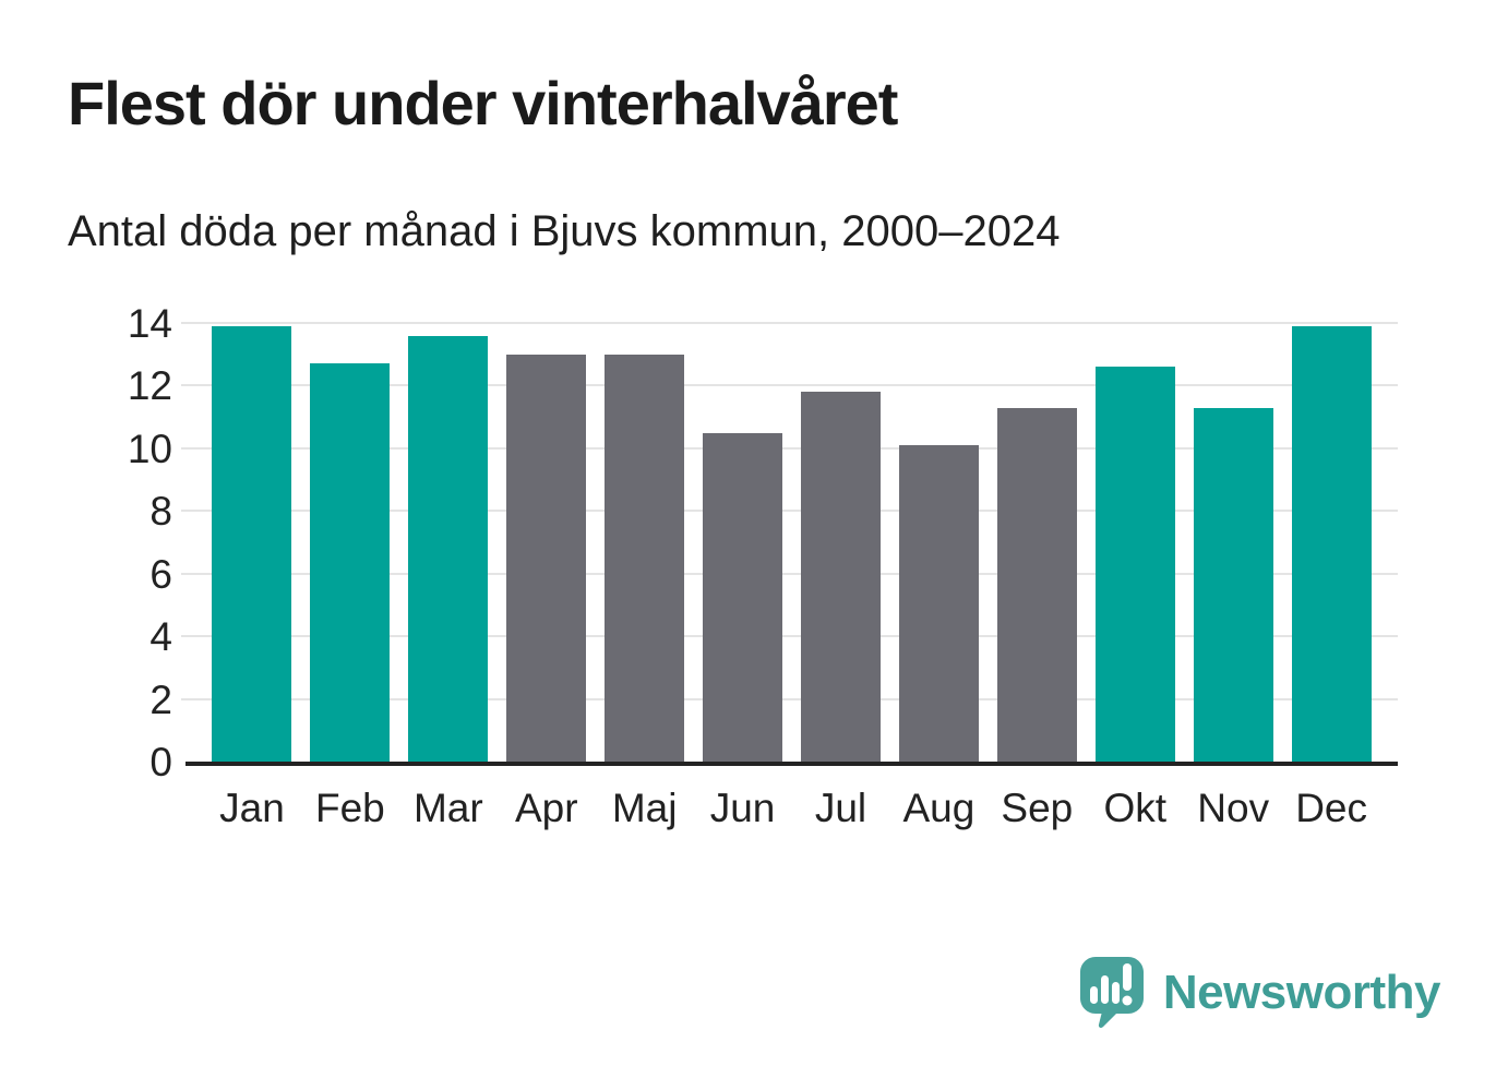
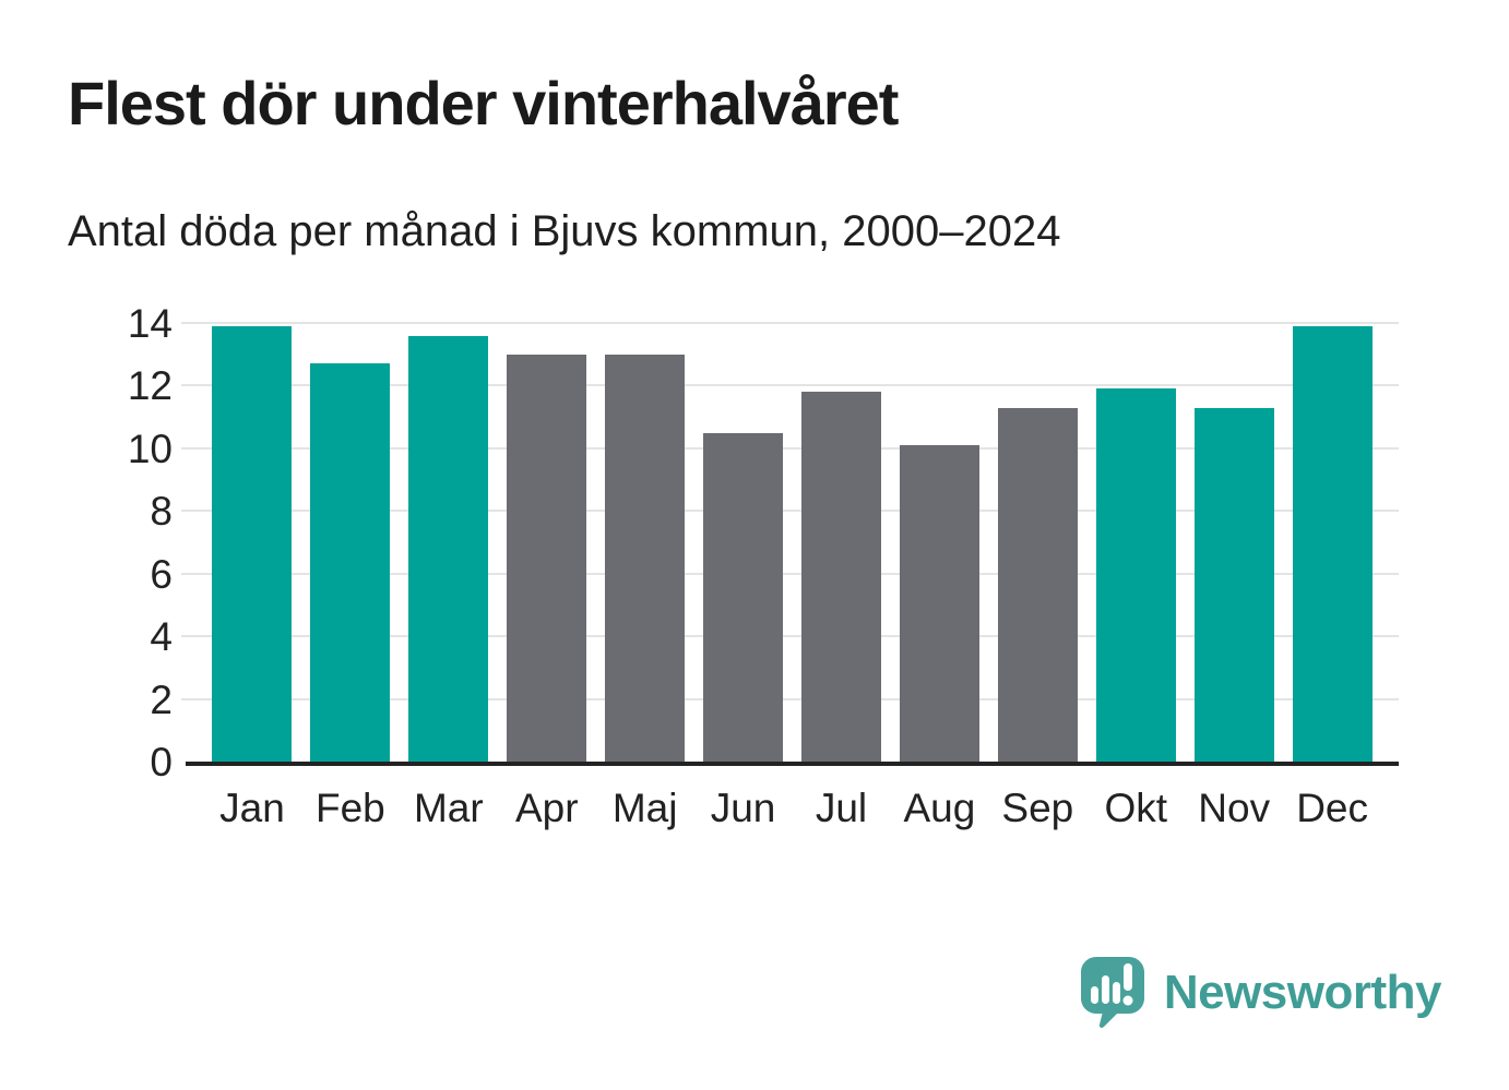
Okt: 12.6 -> 11.9
